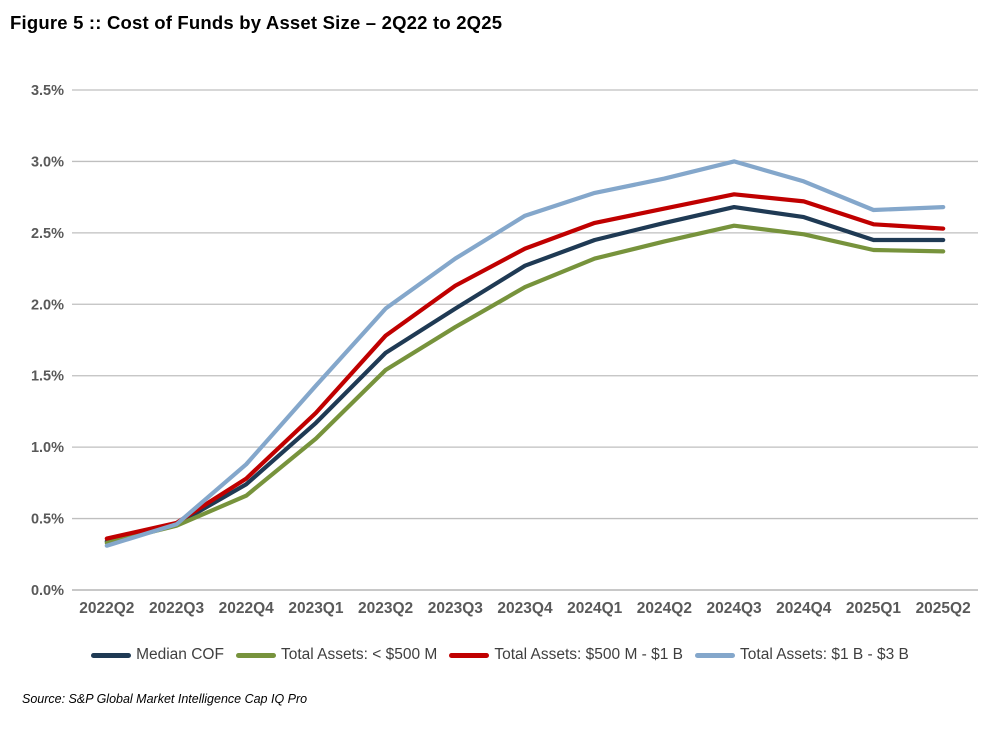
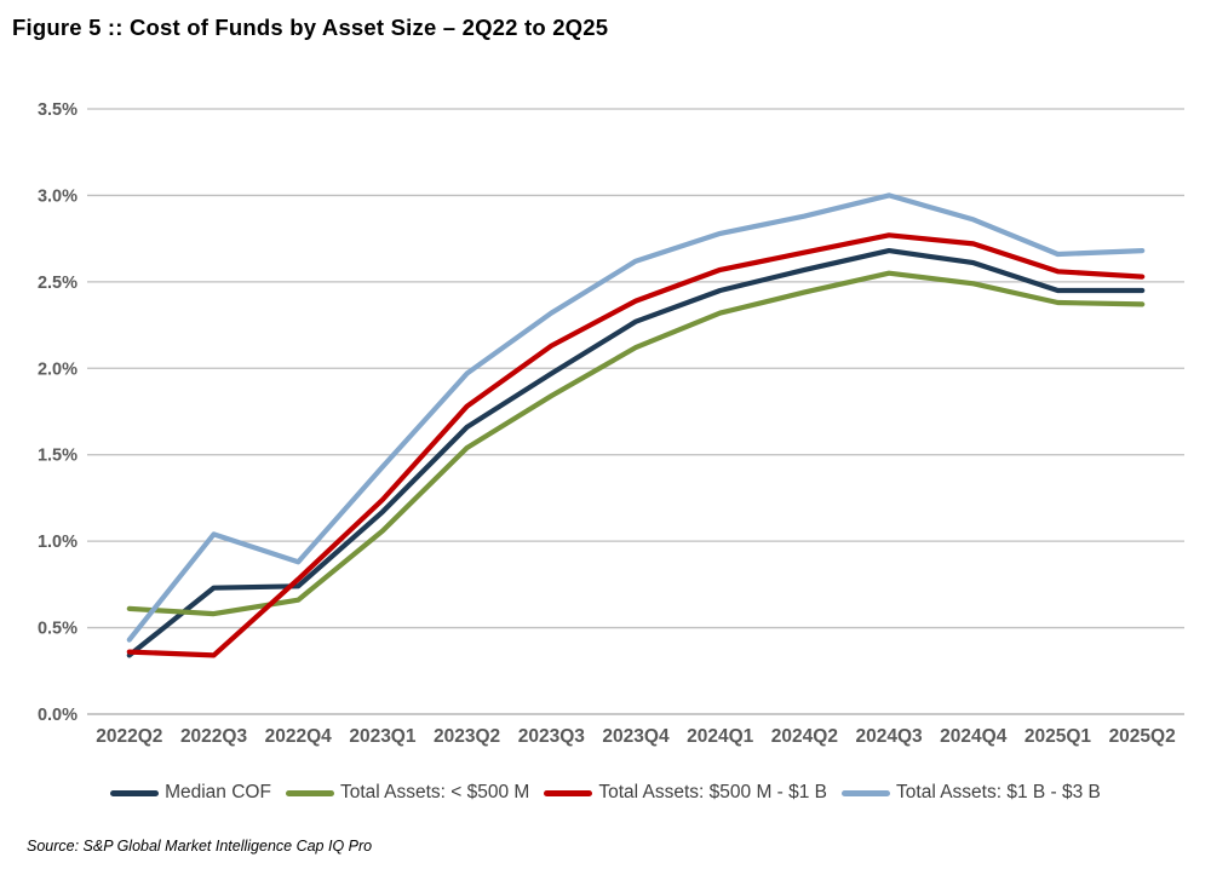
Total Assets: < $500 M/2022Q2: 0.33% -> 0.61%
Total Assets: $1 B - $3 B/2022Q2: 0.31% -> 0.43%
Median COF/2022Q3: 0.46% -> 0.73%
Total Assets: < $500 M/2022Q3: 0.45% -> 0.58%
Total Assets: $500 M - $1 B/2022Q3: 0.47% -> 0.34%
Total Assets: $1 B - $3 B/2022Q3: 0.46% -> 1.04%
